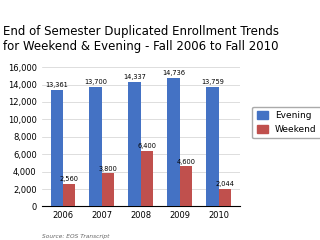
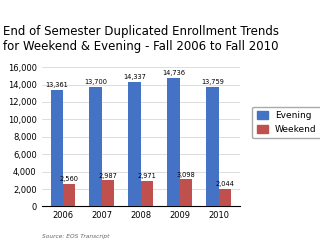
Weekend/2007: 3,800 -> 3,000
Weekend/2008: 6,400 -> 3,000
Weekend/2009: 4,600 -> 3,100
